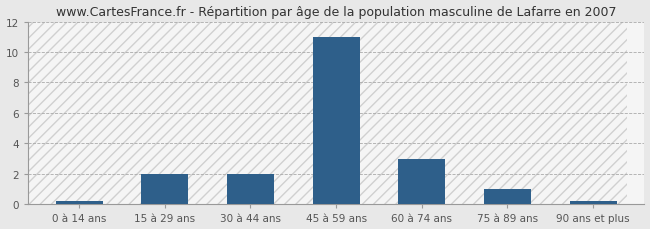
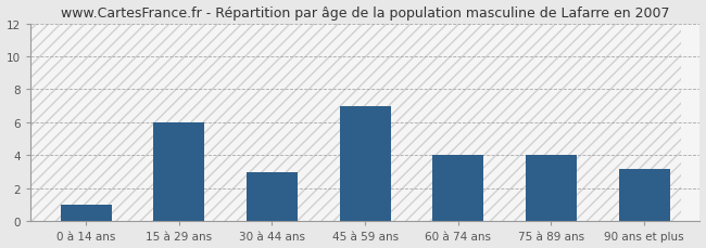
0 à 14 ans: 0.2 -> 1.0
15 à 29 ans: 2.0 -> 6.0
30 à 44 ans: 2.0 -> 3.0
45 à 59 ans: 11.0 -> 7.0
60 à 74 ans: 3.0 -> 4.0
75 à 89 ans: 1.0 -> 4.0
90 ans et plus: 0.2 -> 3.2
